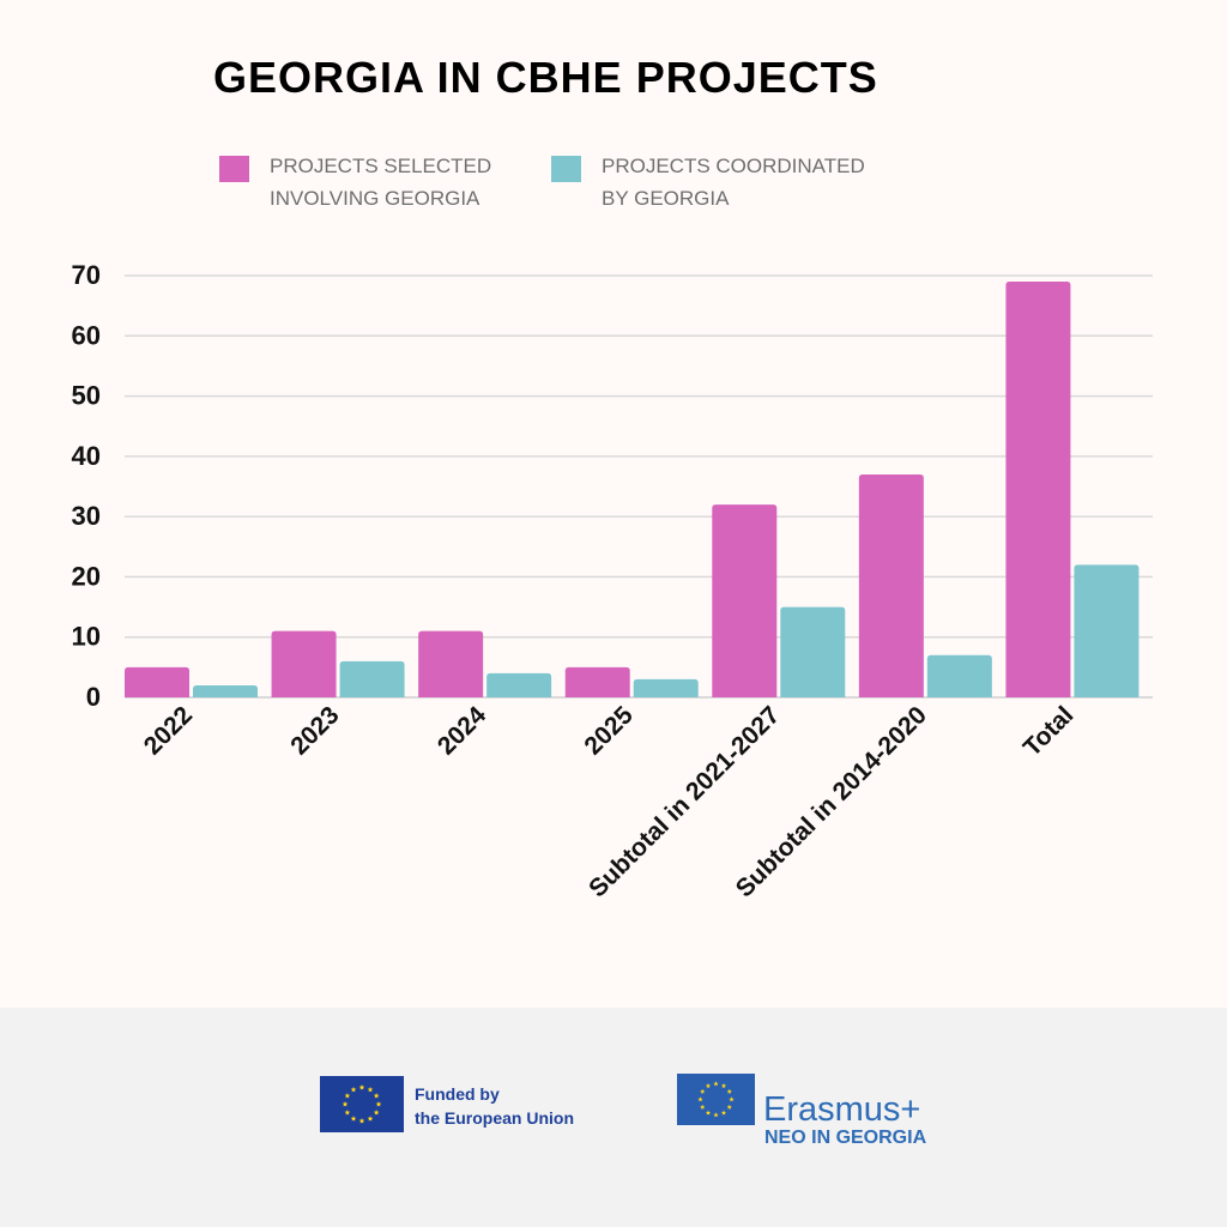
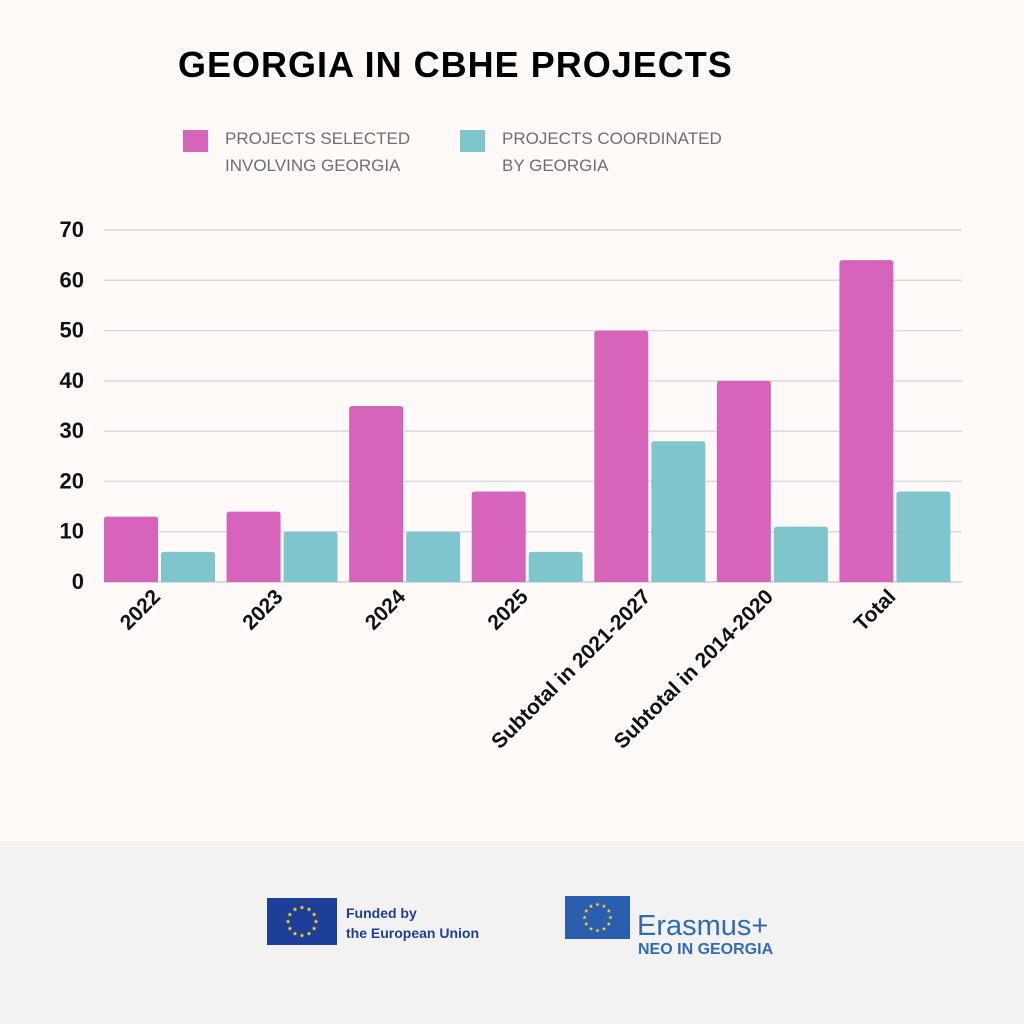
PROJECTS SELECTED INVOLVING GEORGIA/2022: 5 -> 13
PROJECTS COORDINATED BY GEORGIA/2022: 2 -> 6
PROJECTS SELECTED INVOLVING GEORGIA/2023: 11 -> 14
PROJECTS COORDINATED BY GEORGIA/2023: 6 -> 10
PROJECTS SELECTED INVOLVING GEORGIA/2024: 11 -> 35
PROJECTS COORDINATED BY GEORGIA/2024: 4 -> 10
PROJECTS SELECTED INVOLVING GEORGIA/2025: 5 -> 18
PROJECTS COORDINATED BY GEORGIA/2025: 3 -> 6
PROJECTS SELECTED INVOLVING GEORGIA/Subtotal in 2021-2027: 32 -> 50
PROJECTS COORDINATED BY GEORGIA/Subtotal in 2021-2027: 15 -> 28
PROJECTS SELECTED INVOLVING GEORGIA/Subtotal in 2014-2020: 37 -> 40
PROJECTS COORDINATED BY GEORGIA/Subtotal in 2014-2020: 7 -> 11
PROJECTS SELECTED INVOLVING GEORGIA/Total: 69 -> 64
PROJECTS COORDINATED BY GEORGIA/Total: 22 -> 18
